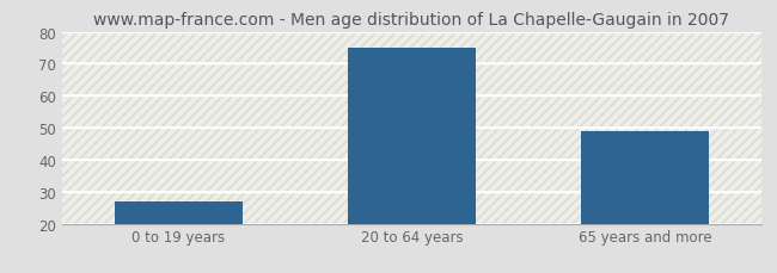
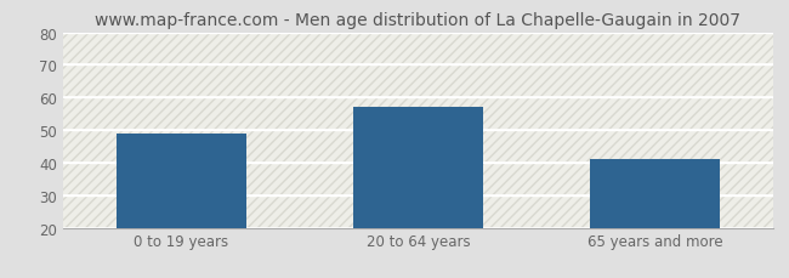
0 to 19 years: 27 -> 49
20 to 64 years: 75 -> 57
65 years and more: 49 -> 41
